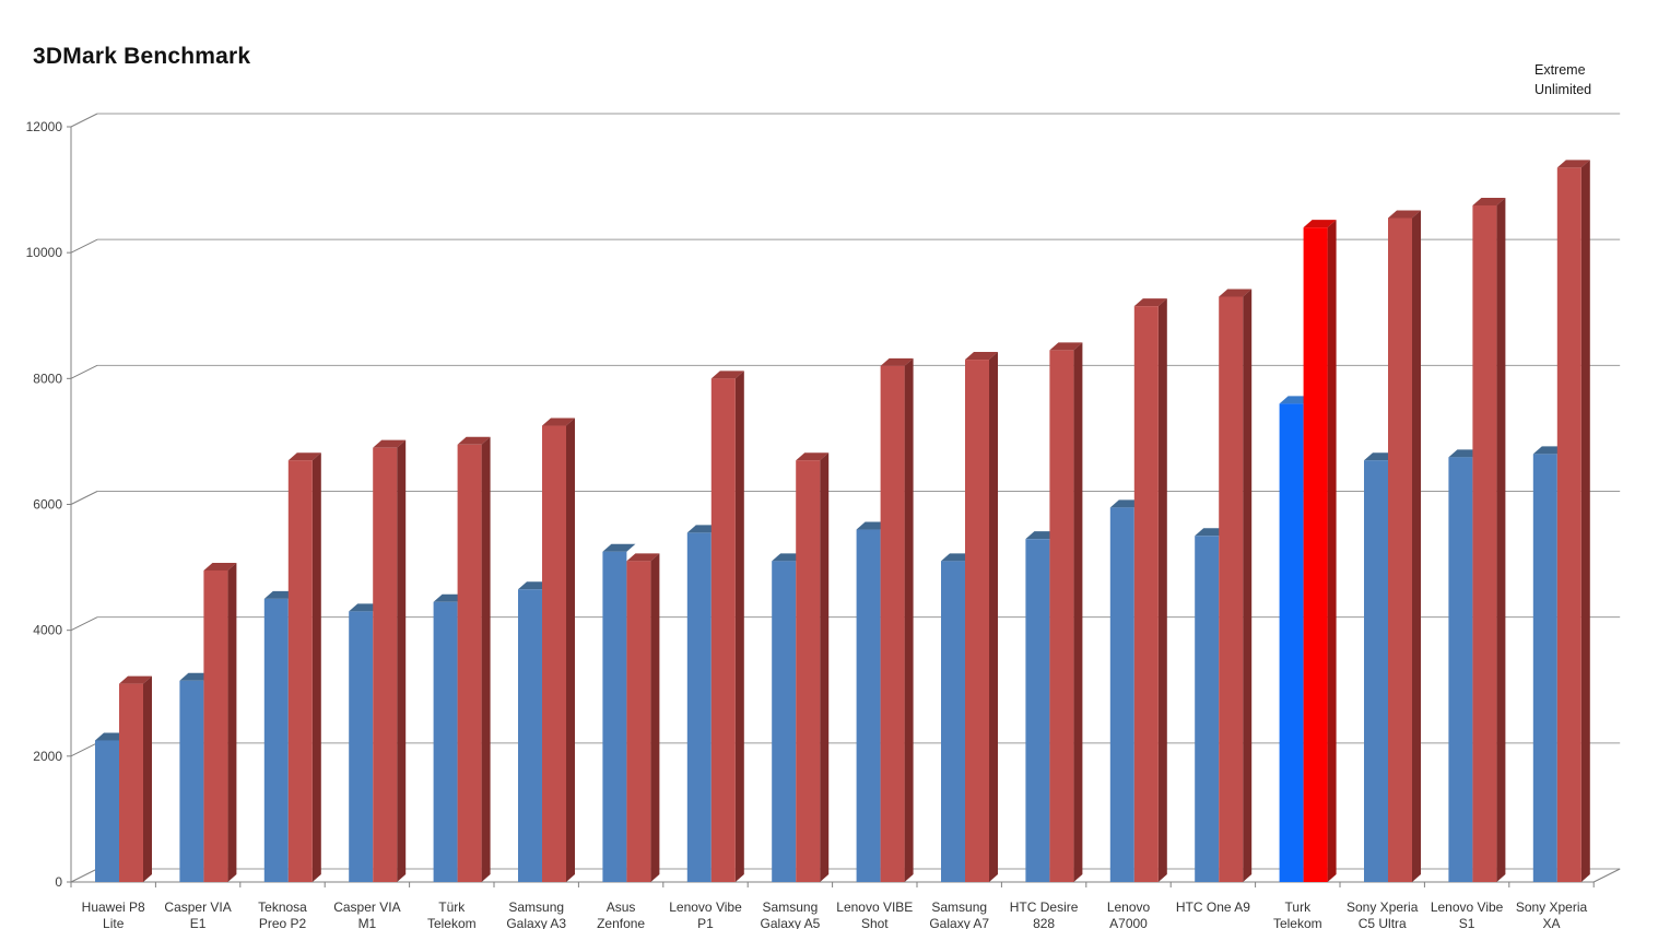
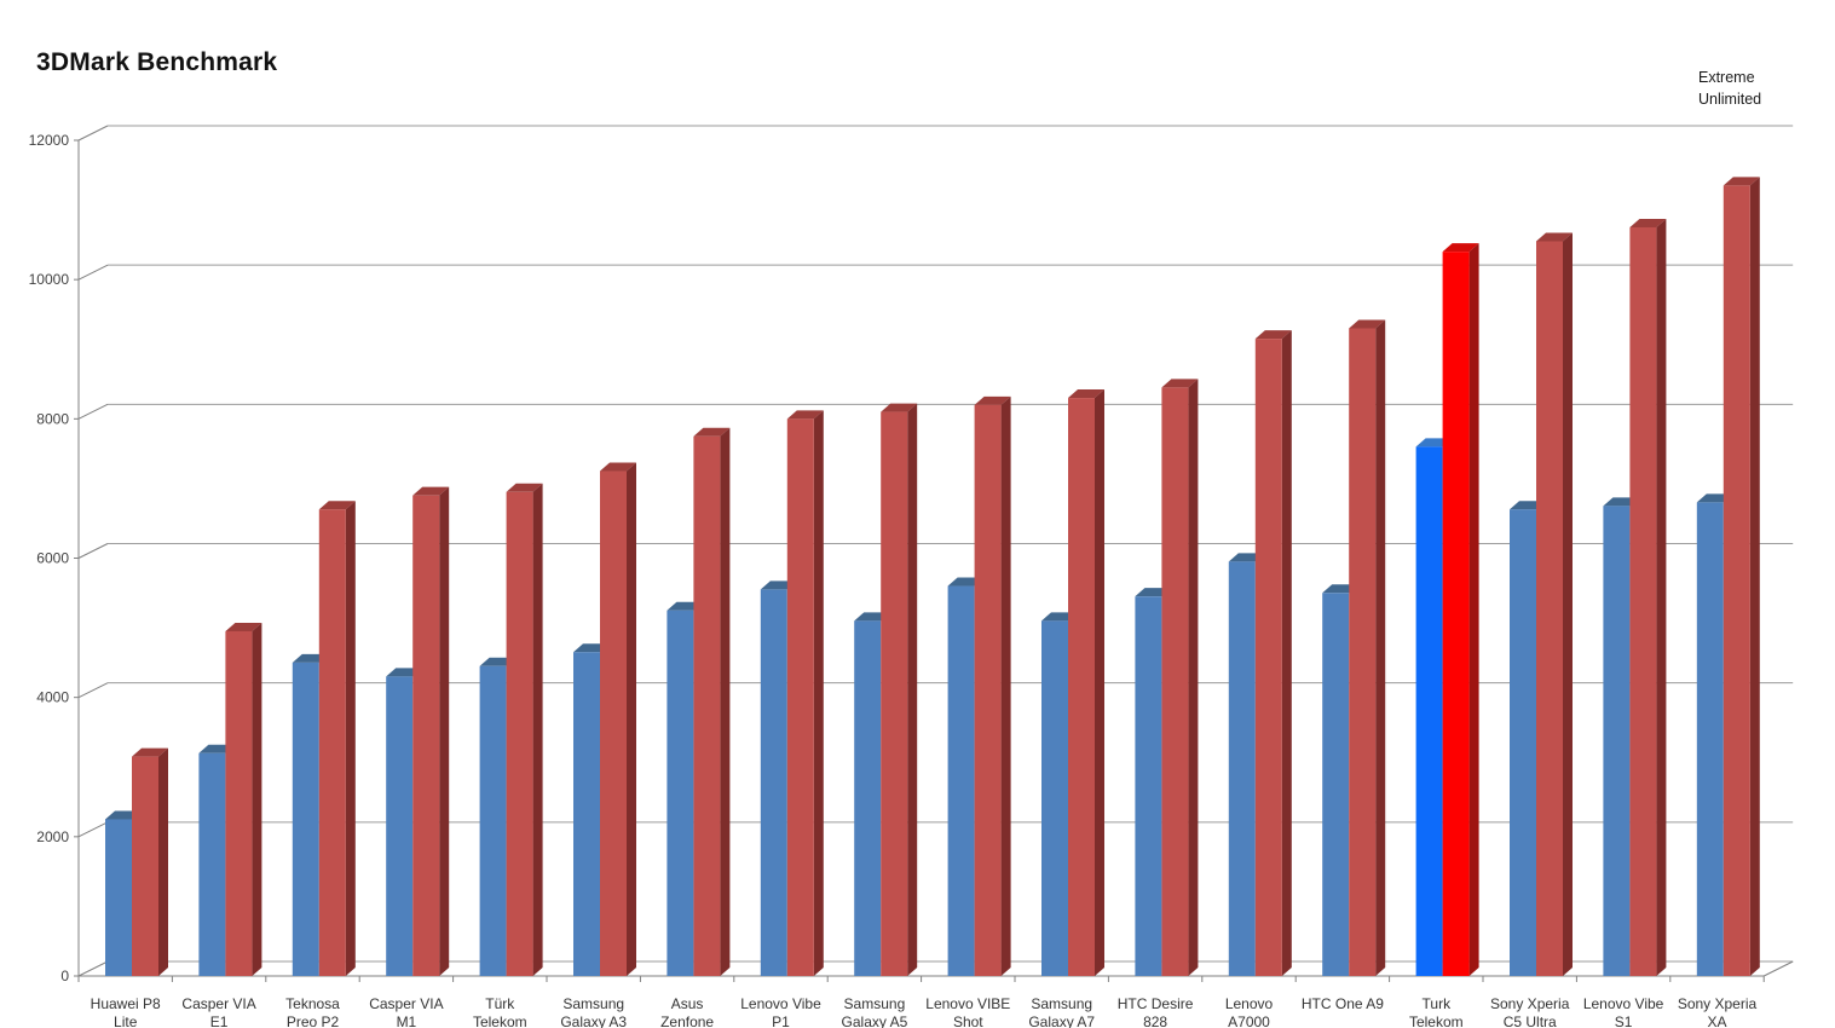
Unlimited/Asus Zenfone: 5100 -> 7800
Unlimited/Samsung Galaxy A5: 6700 -> 8100
